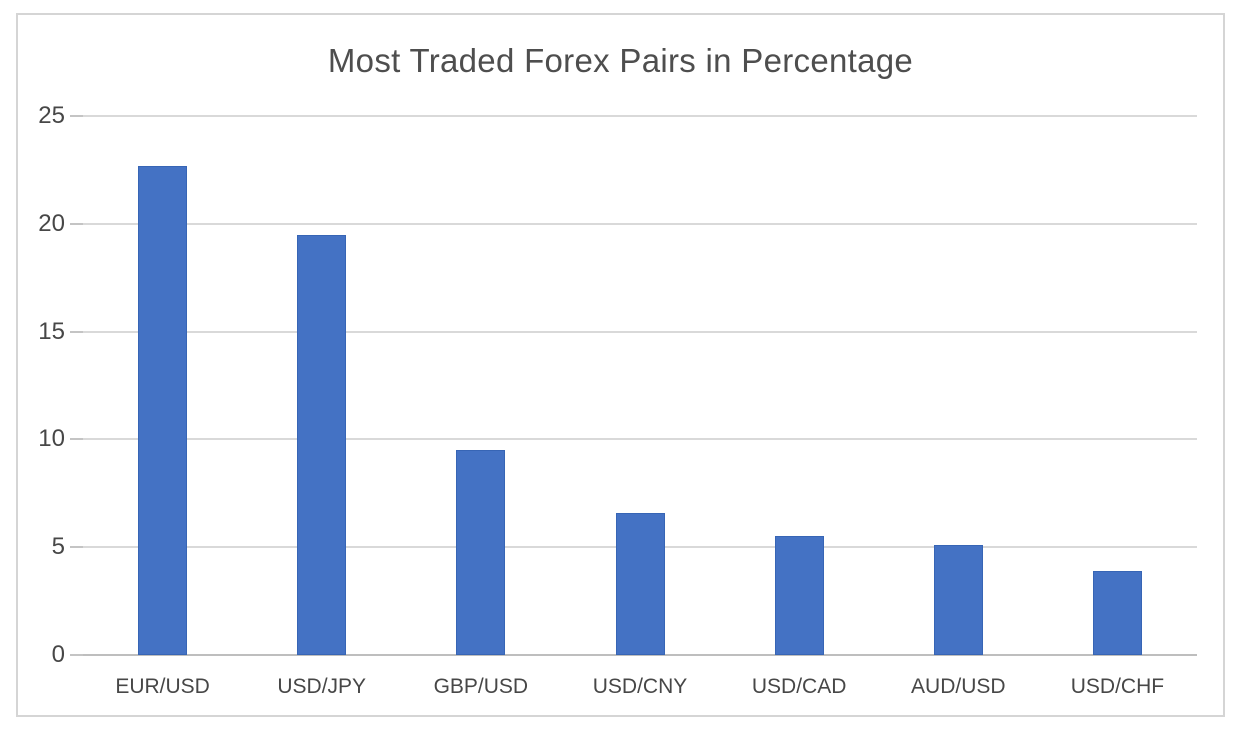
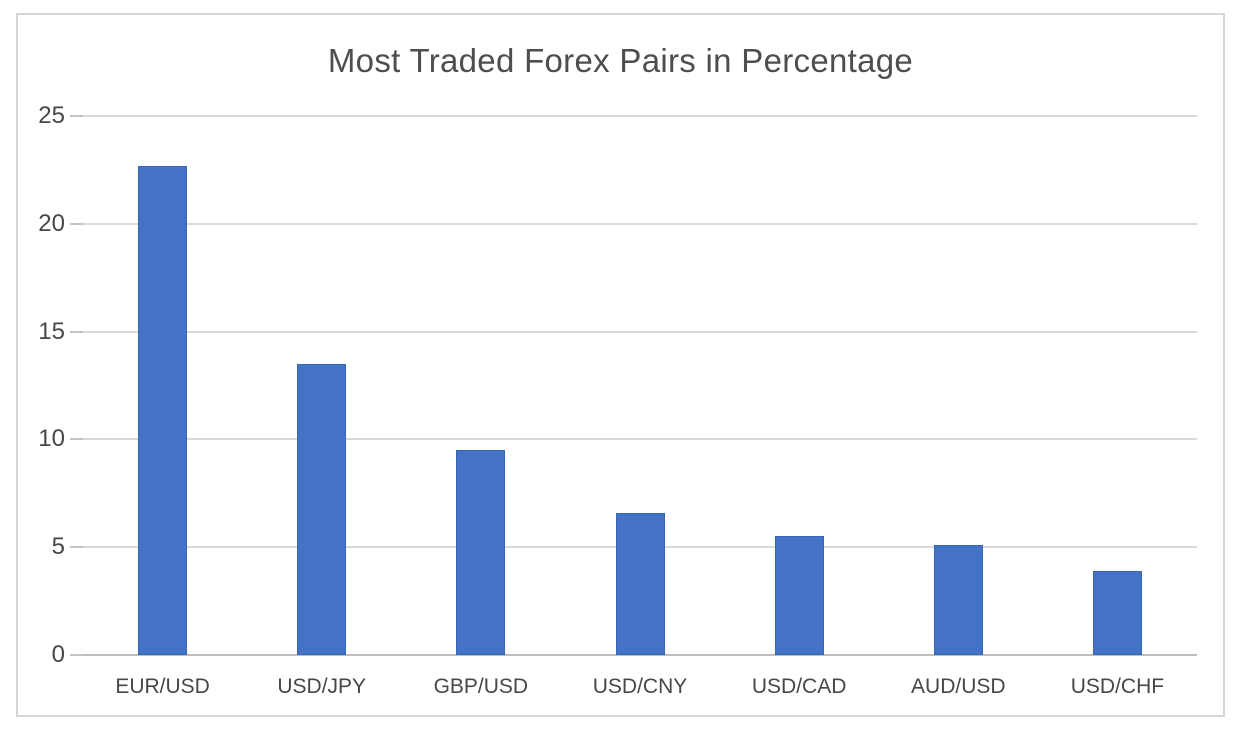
USD/JPY: 19.5 -> 13.5
